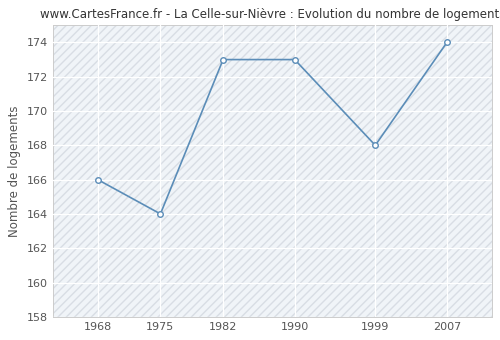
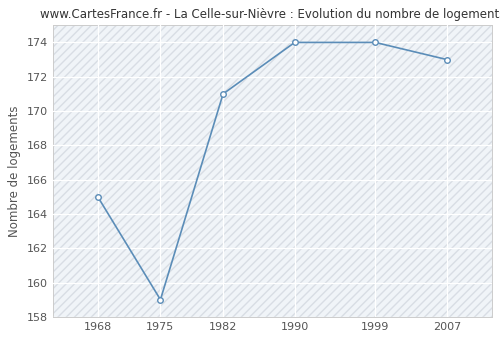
1968: 166 -> 165
1975: 164 -> 159
1982: 173 -> 171
1990: 173 -> 174
1999: 168 -> 174
2007: 174 -> 173
